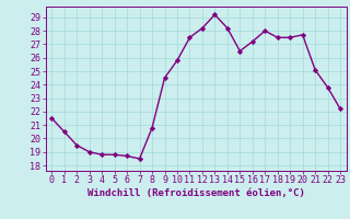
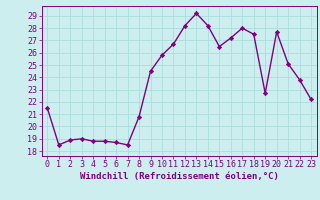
1: 20.5 -> 18.5
2: 19.5 -> 18.9
11: 27.5 -> 26.7
19: 27.5 -> 22.7
